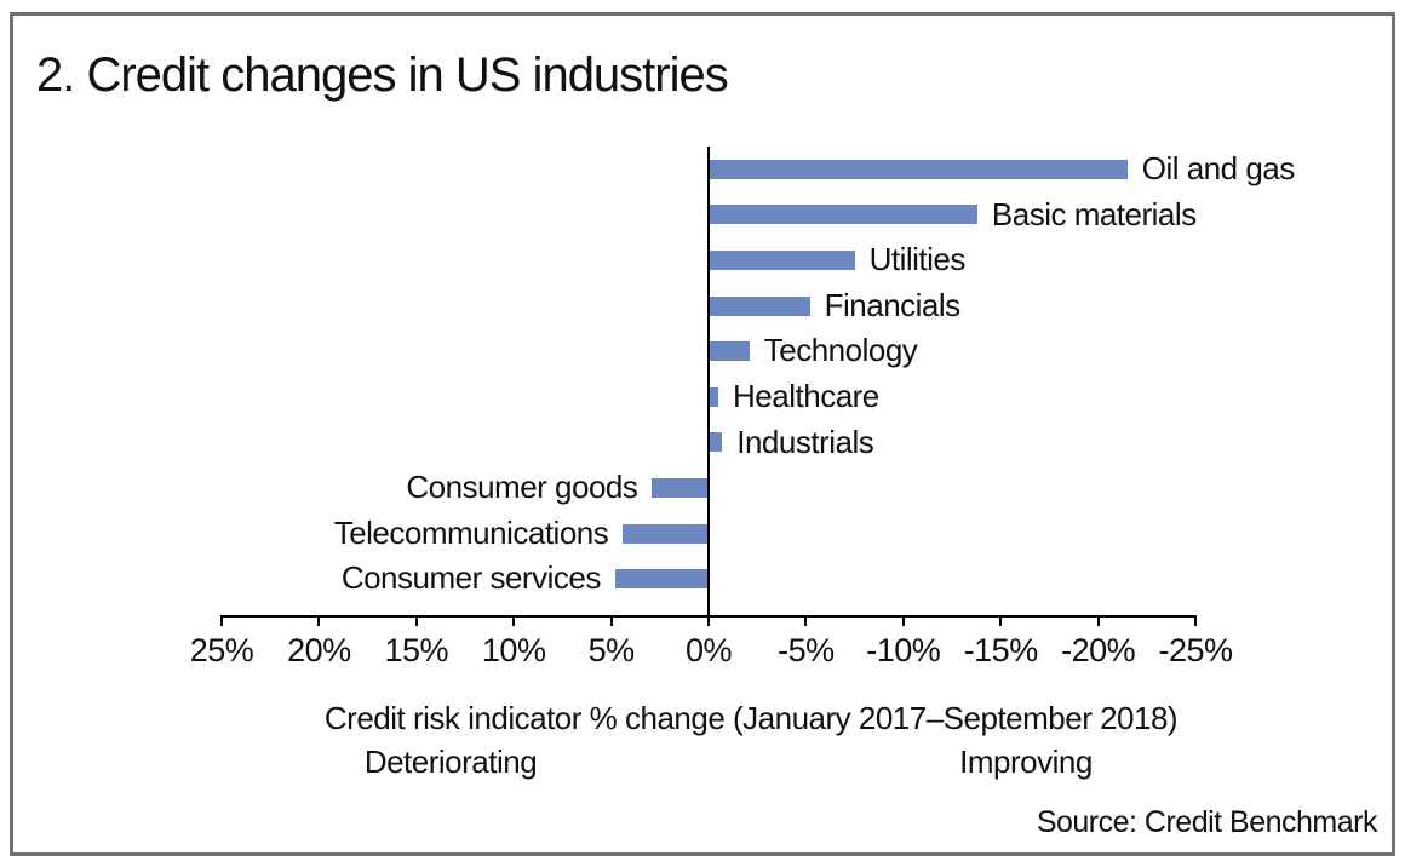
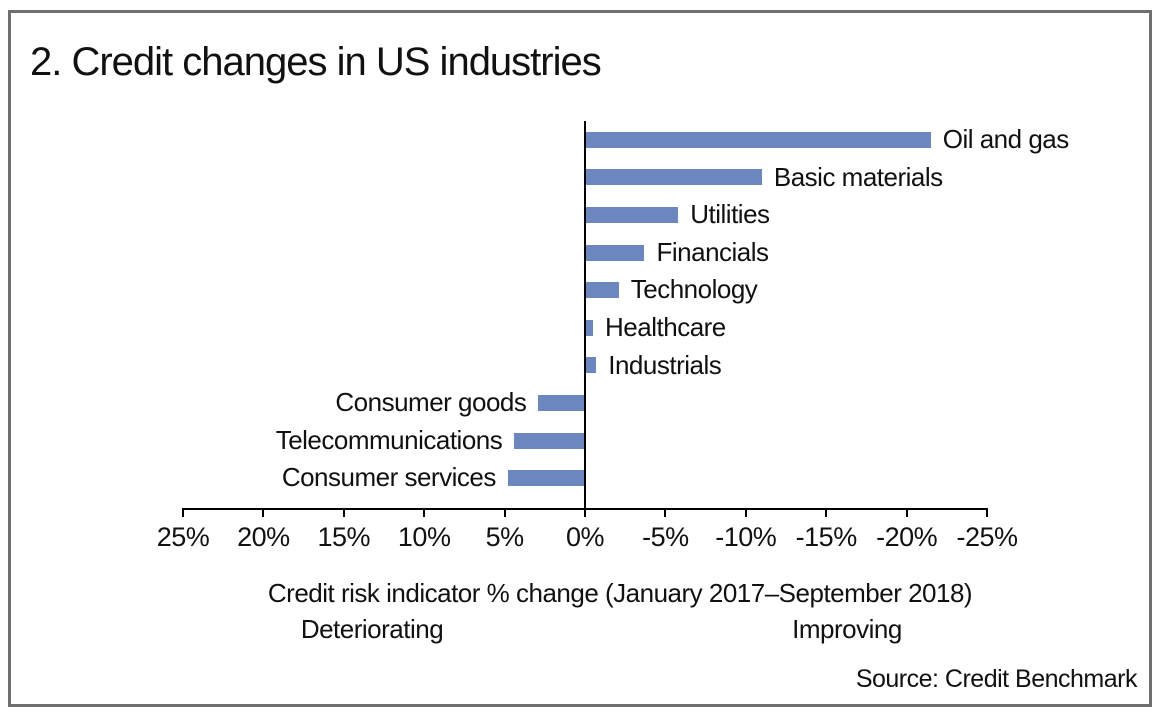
Basic materials: -13.8% -> -11.0%
Utilities: -7.5% -> -5.8%
Financials: -5.2% -> -3.7%
